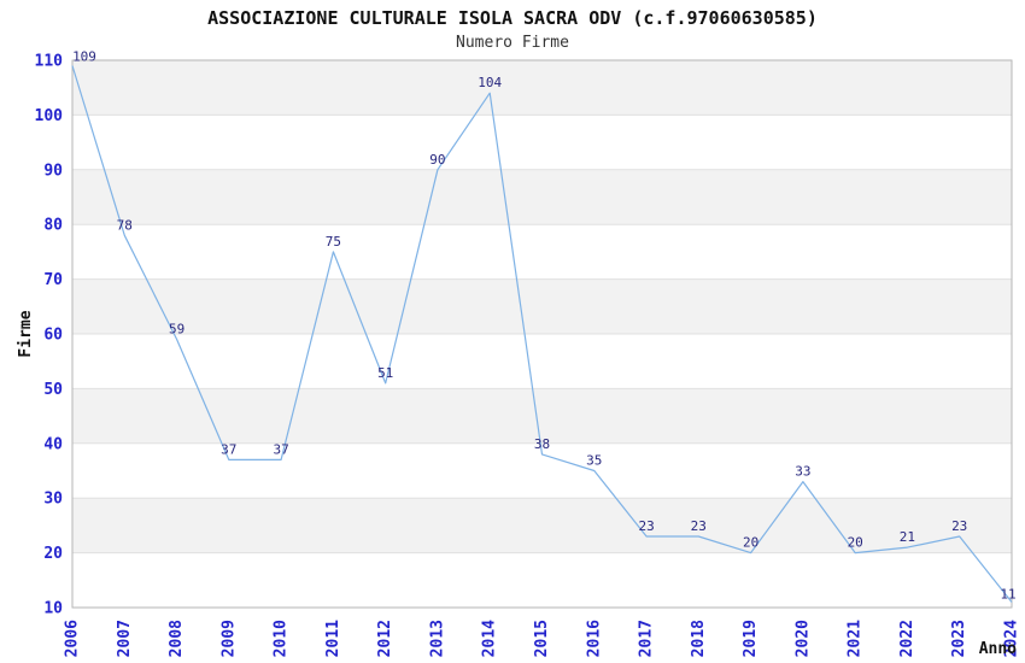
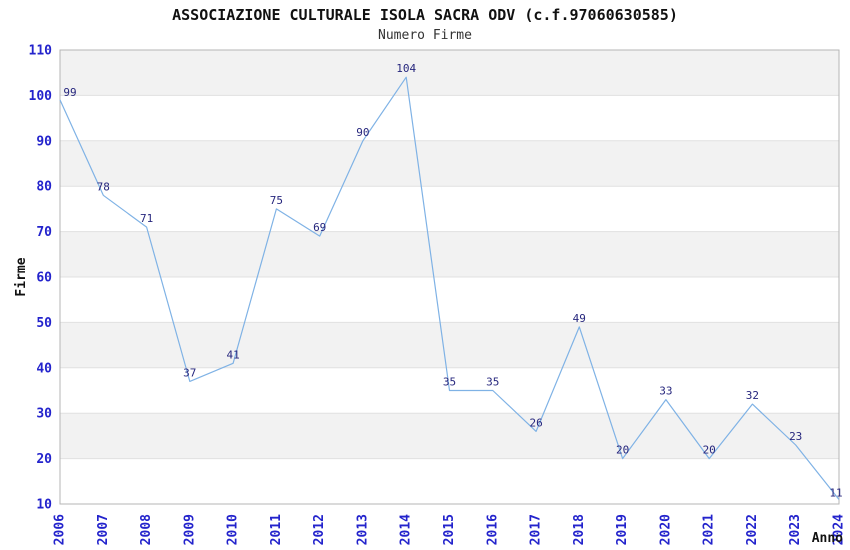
2006: 109 -> 99
2008: 59 -> 71
2010: 37 -> 41
2012: 51 -> 69
2015: 38 -> 35
2017: 23 -> 26
2018: 23 -> 49
2022: 21 -> 32
